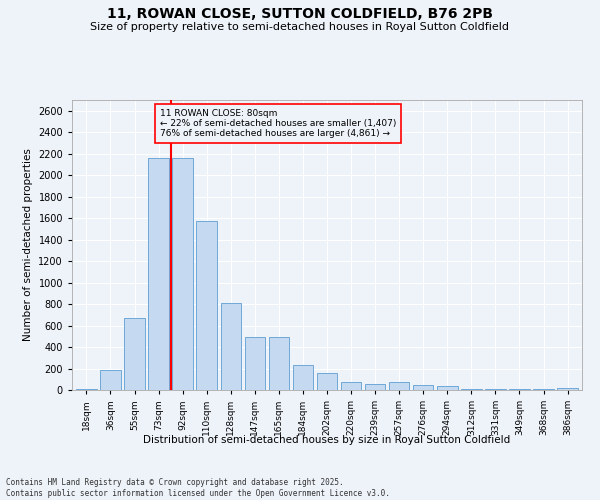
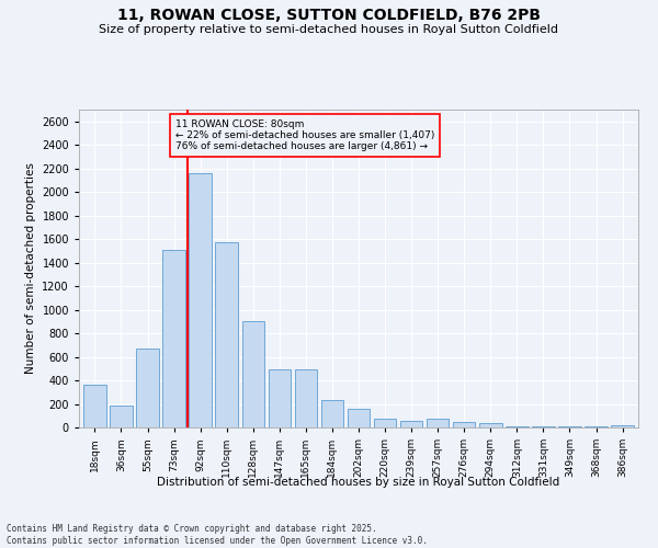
18sqm: 10 -> 360
73sqm: 2160 -> 1510
128sqm: 810 -> 900
